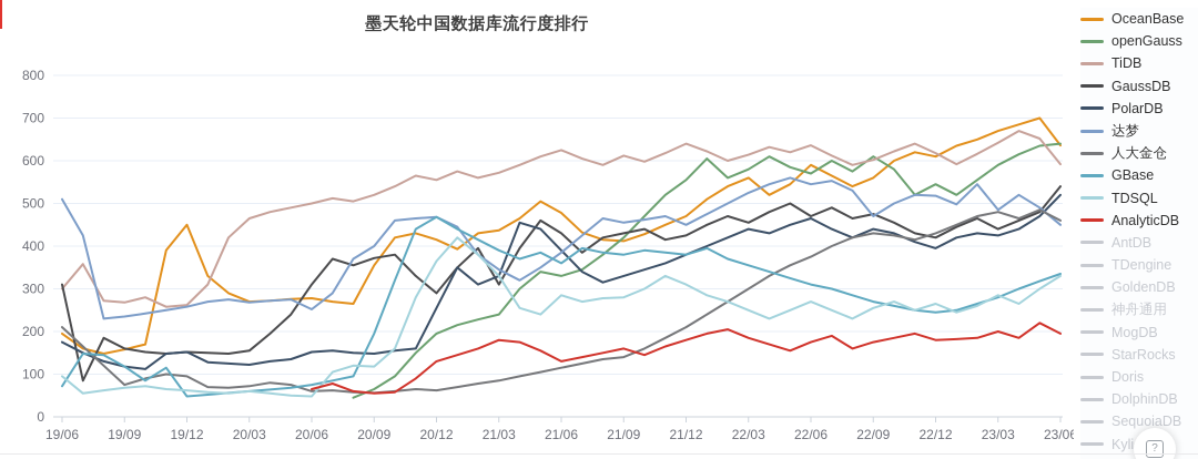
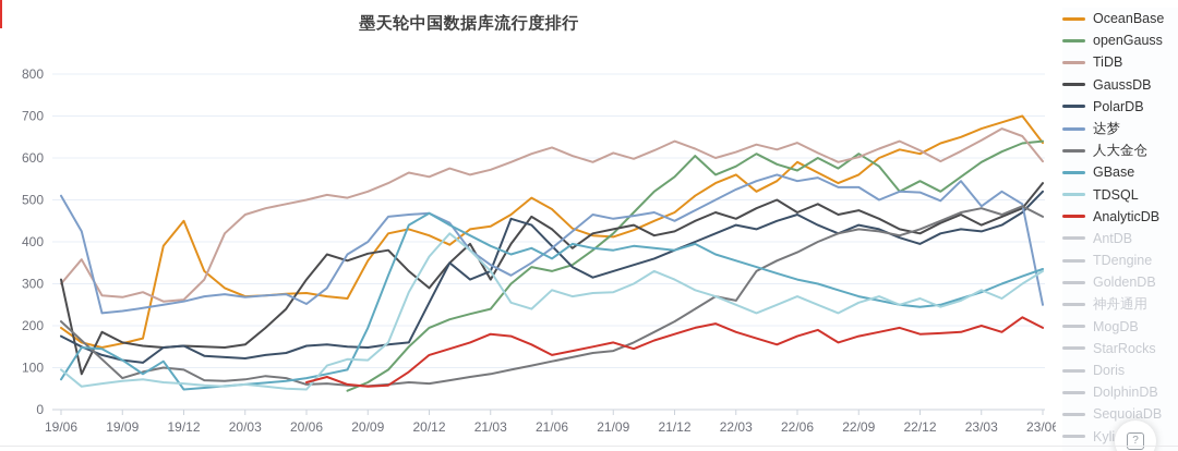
人大金仓/22/03: 300 -> 260
达梦/22/09: 470 -> 530
达梦/23/06: 450 -> 250
